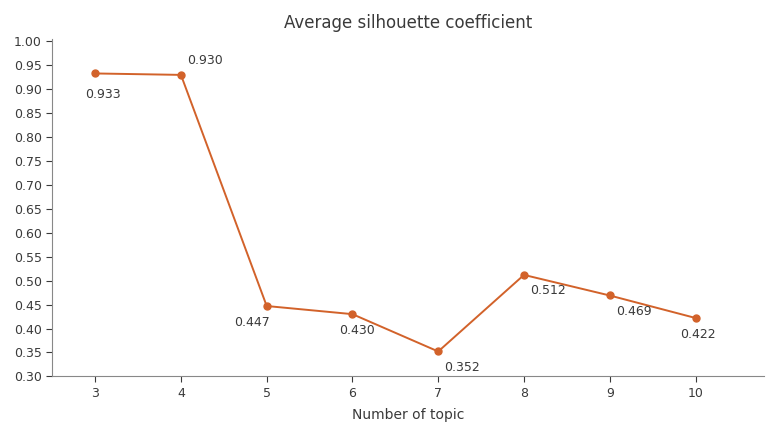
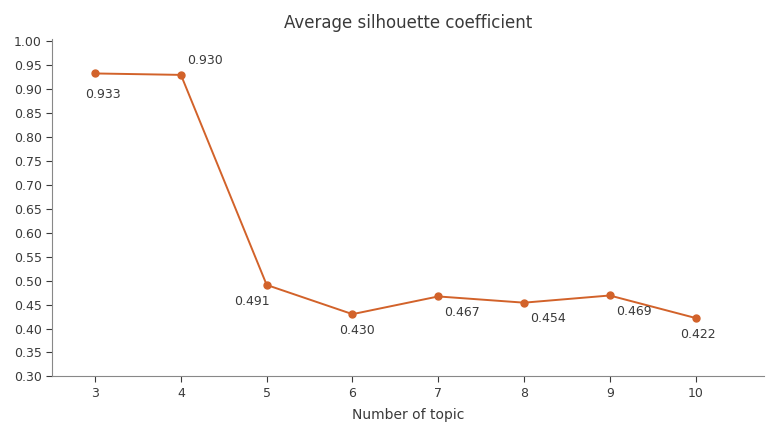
5: 0.447 -> 0.491
7: 0.352 -> 0.467
8: 0.512 -> 0.454
